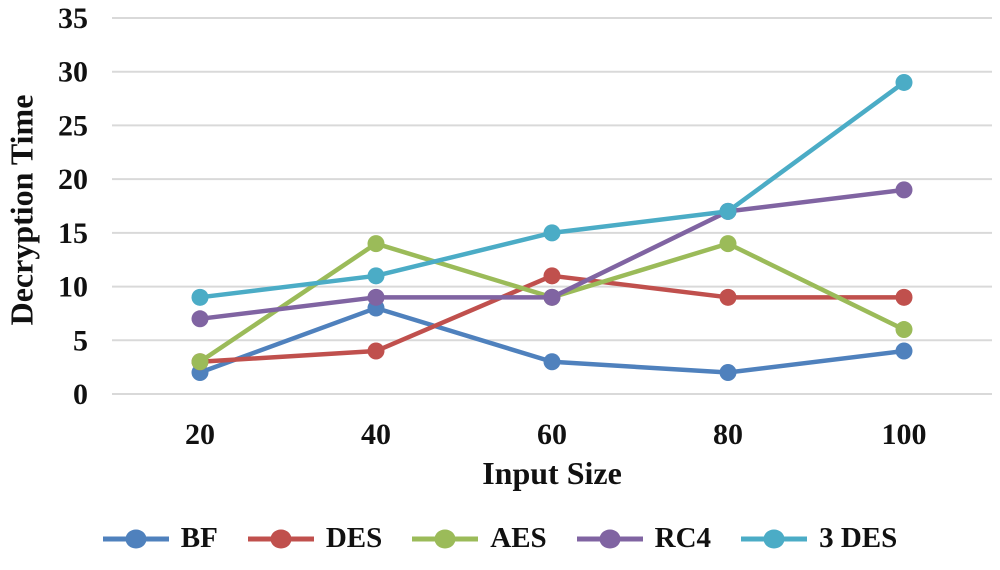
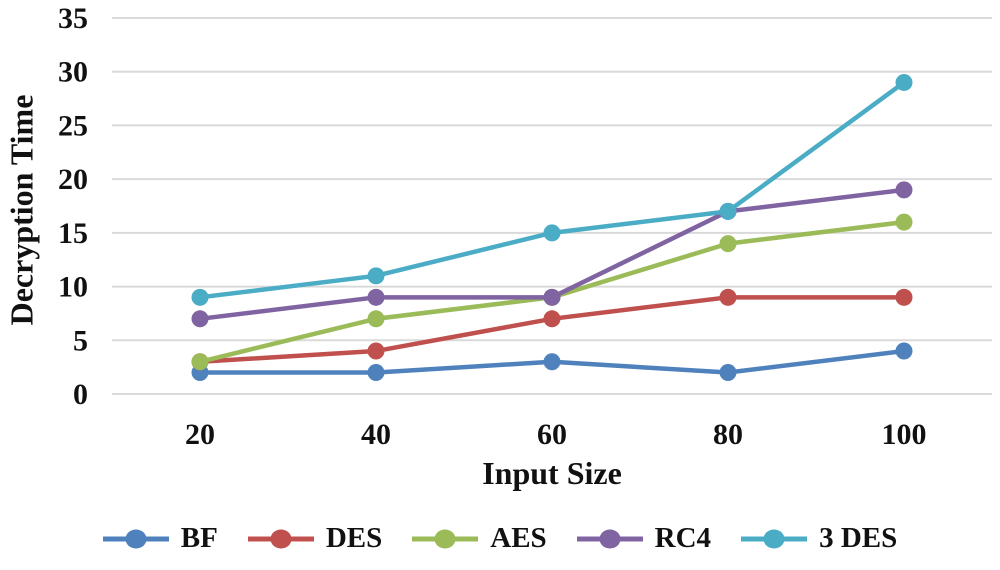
BF/40: 8 -> 2
AES/40: 14 -> 7
DES/60: 11 -> 7
AES/100: 6 -> 16
